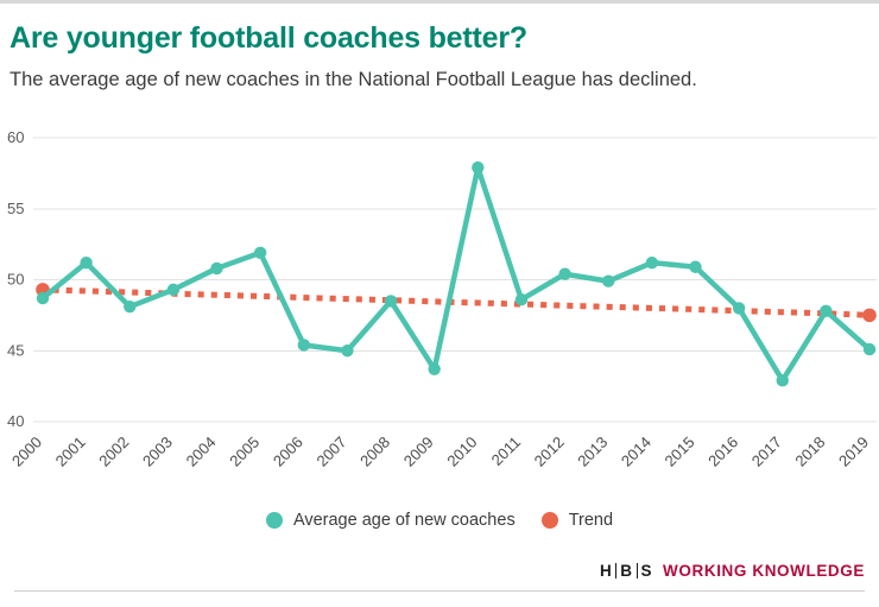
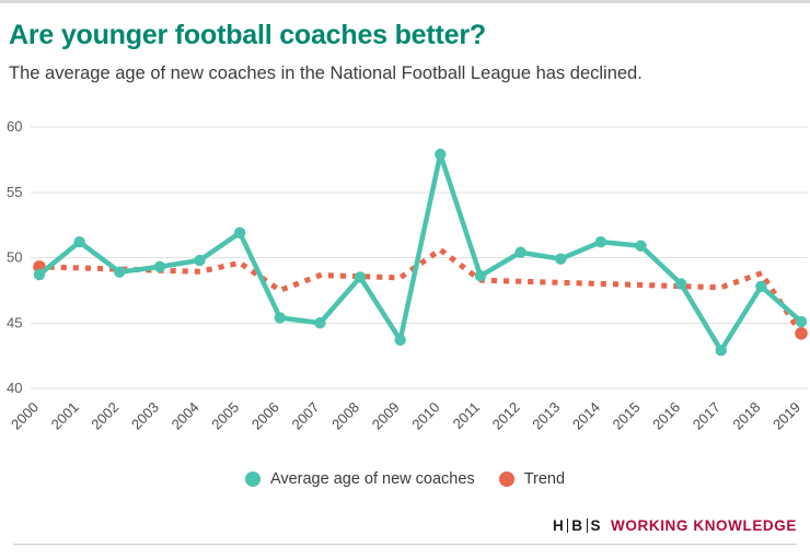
Average age of new coaches/2002: 48.1 -> 48.9
Average age of new coaches/2004: 50.8 -> 49.8
Trend/2005: 48.8 -> 49.6
Trend/2006: 48.7 -> 47.5
Trend/2010: 48.4 -> 50.6
Trend/2018: 47.6 -> 48.8
Trend/2019: 47.5 -> 44.2
